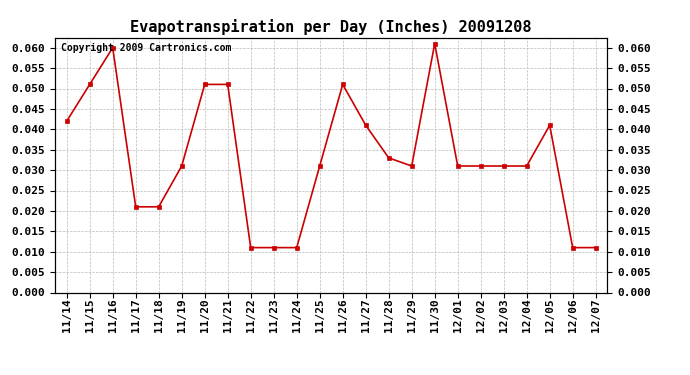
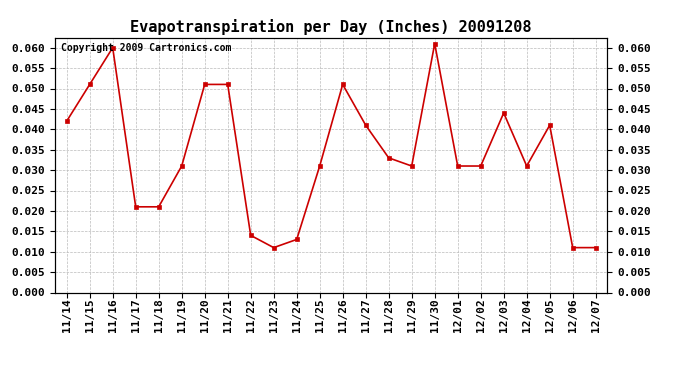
11/22: 0.011 -> 0.014
11/24: 0.011 -> 0.013
12/03: 0.031 -> 0.044
